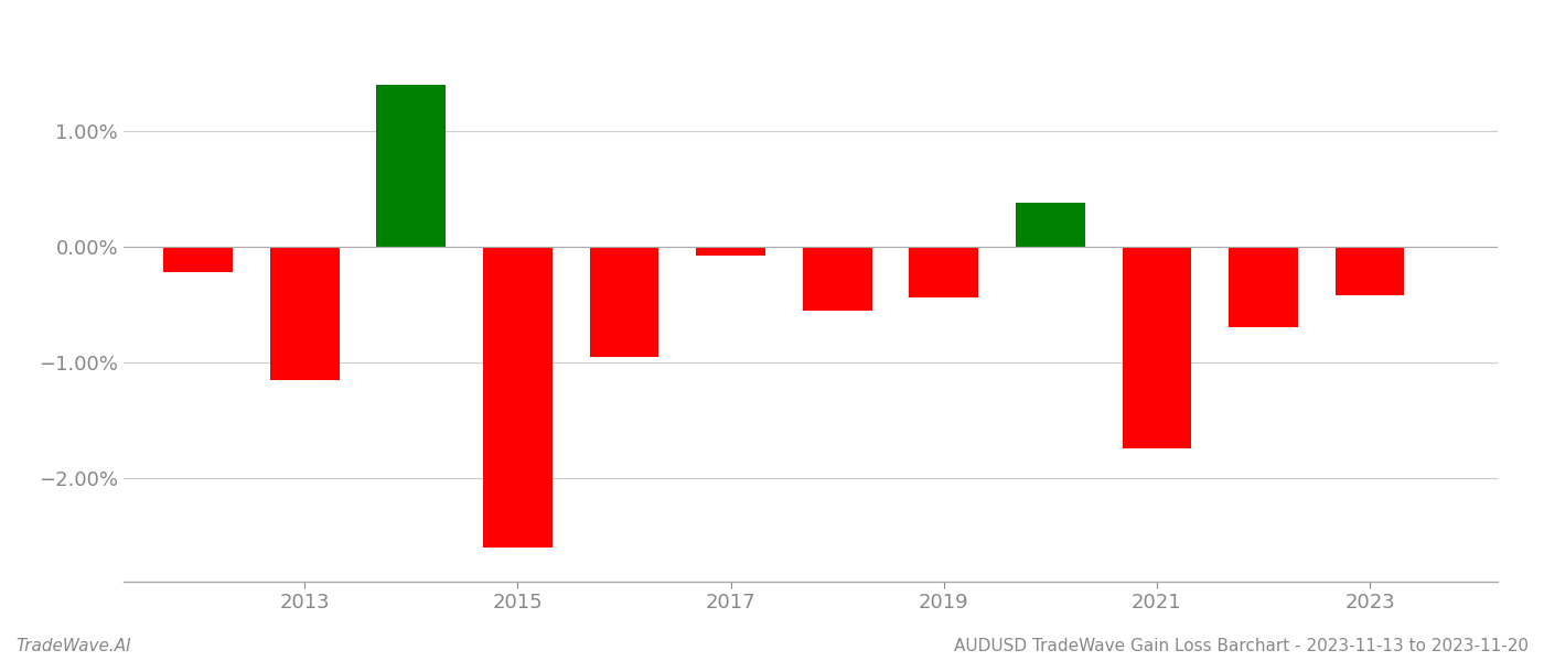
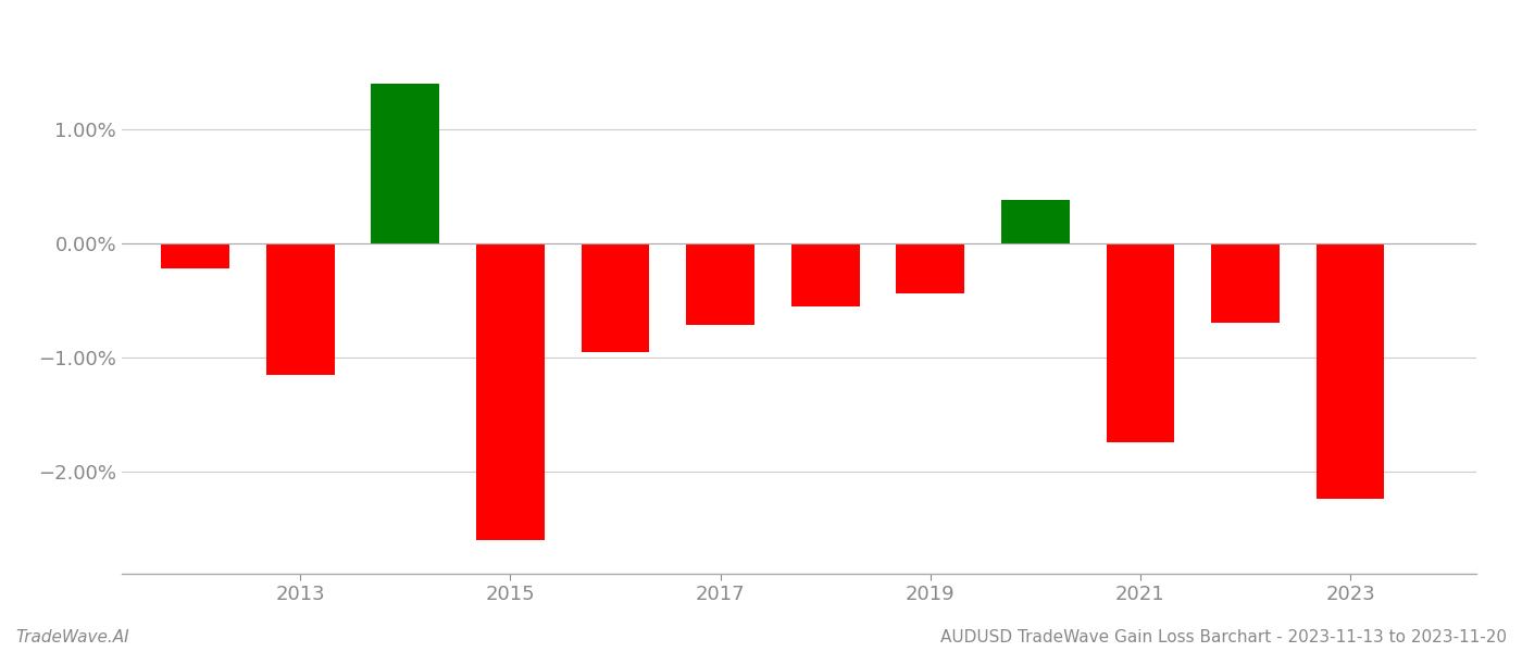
2017: -0.08% -> -0.72%
2023: -0.42% -> -2.24%
